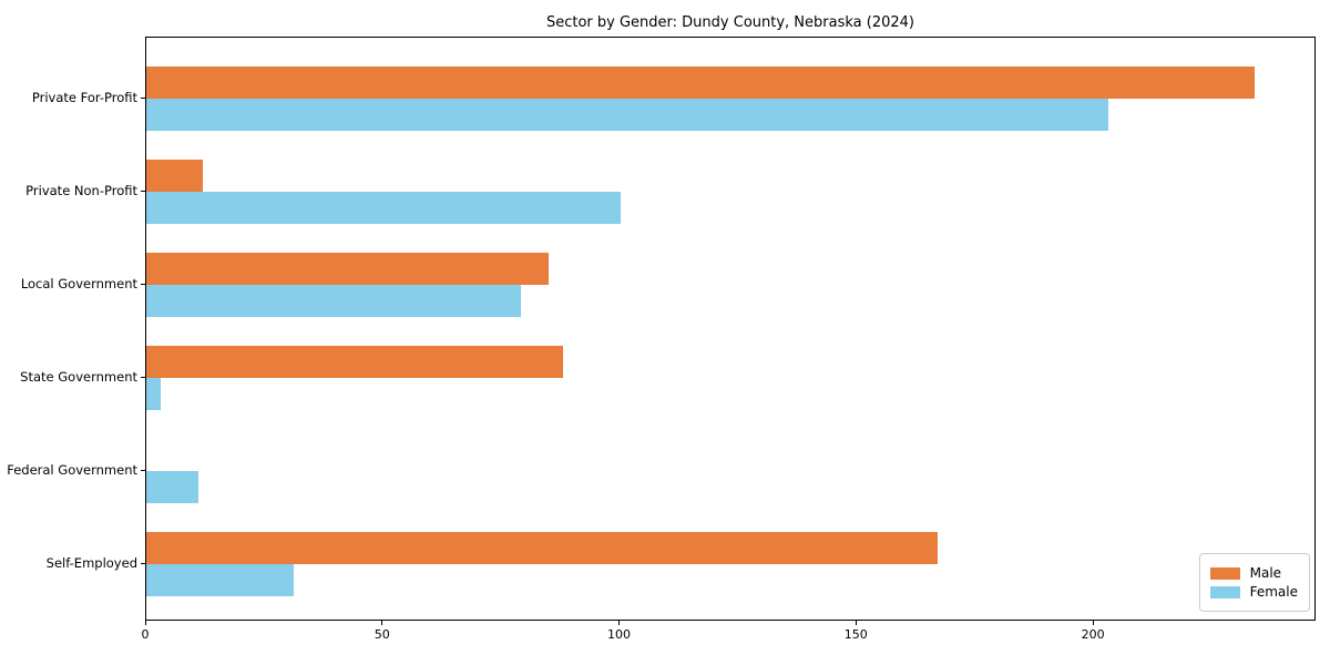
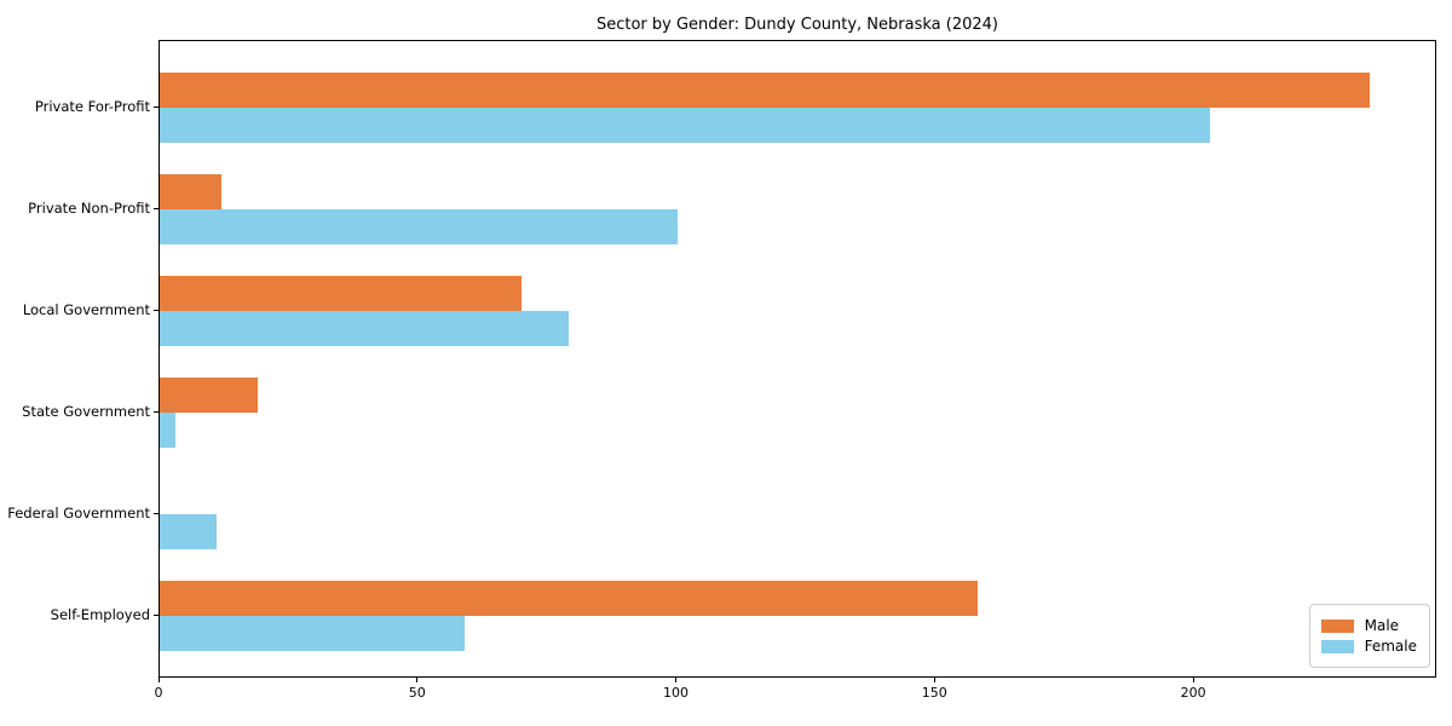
Male/Local Government: 85 -> 70
Male/State Government: 88 -> 19
Male/Self-Employed: 167 -> 158
Female/Self-Employed: 31 -> 59
